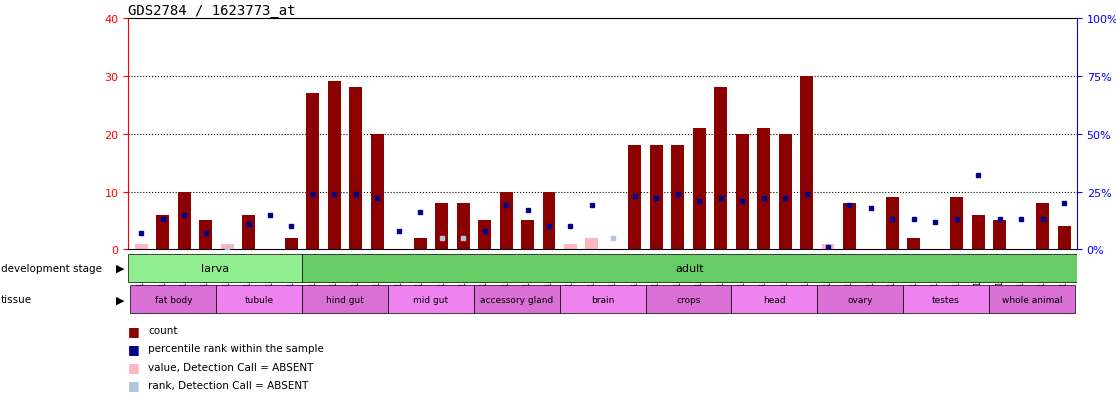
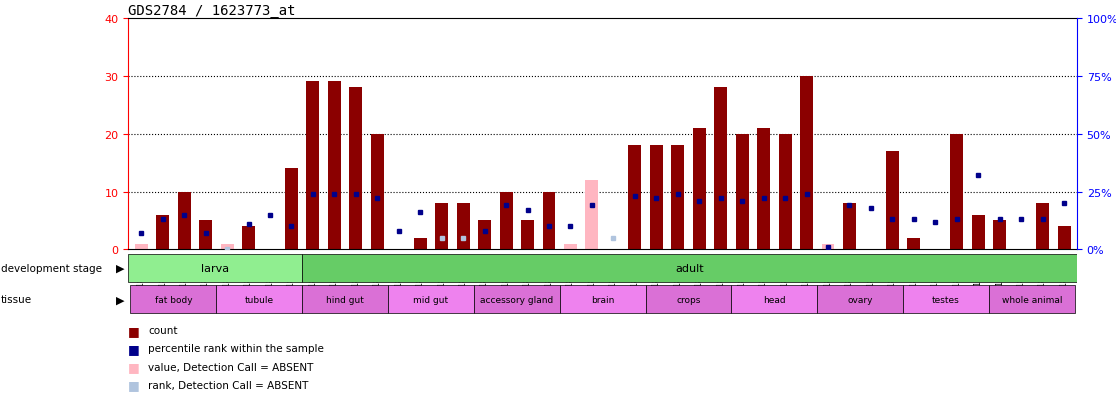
GSM188101: 6 -> 4
GSM188103: 2 -> 14
GSM188072: 27 -> 29
GSM188085: 2 -> 12
GSM188107: 9 -> 17
GSM188110: 9 -> 20
